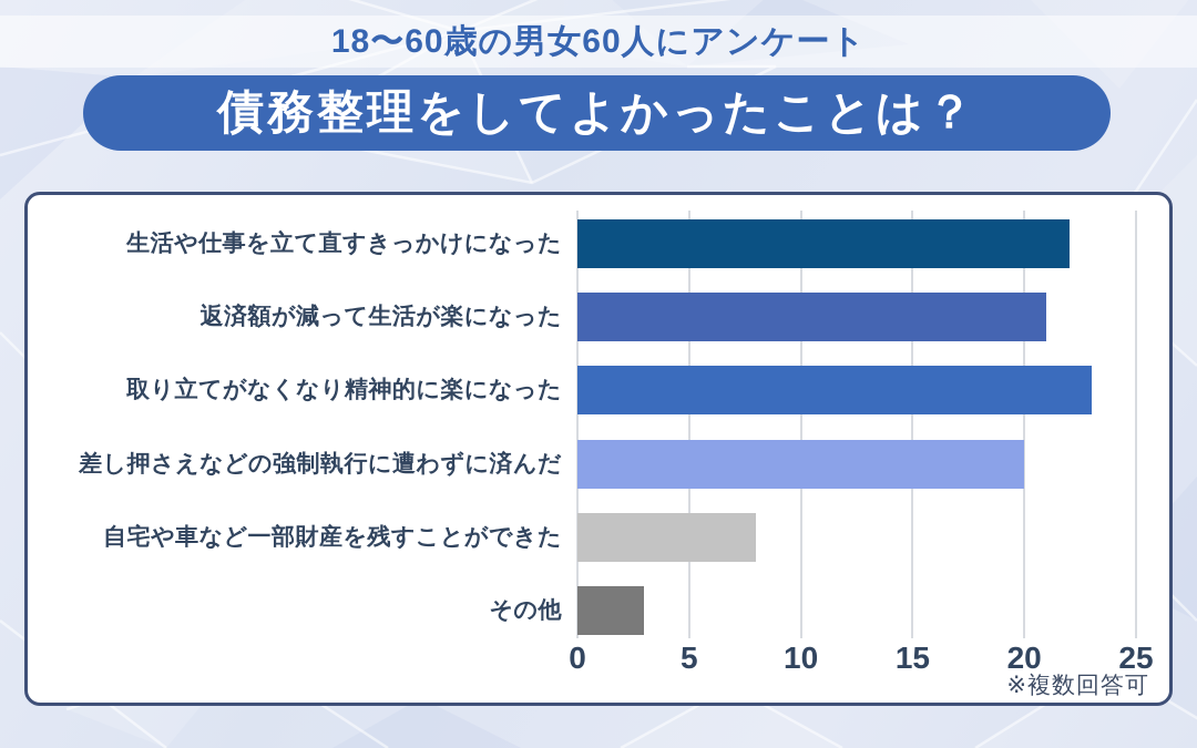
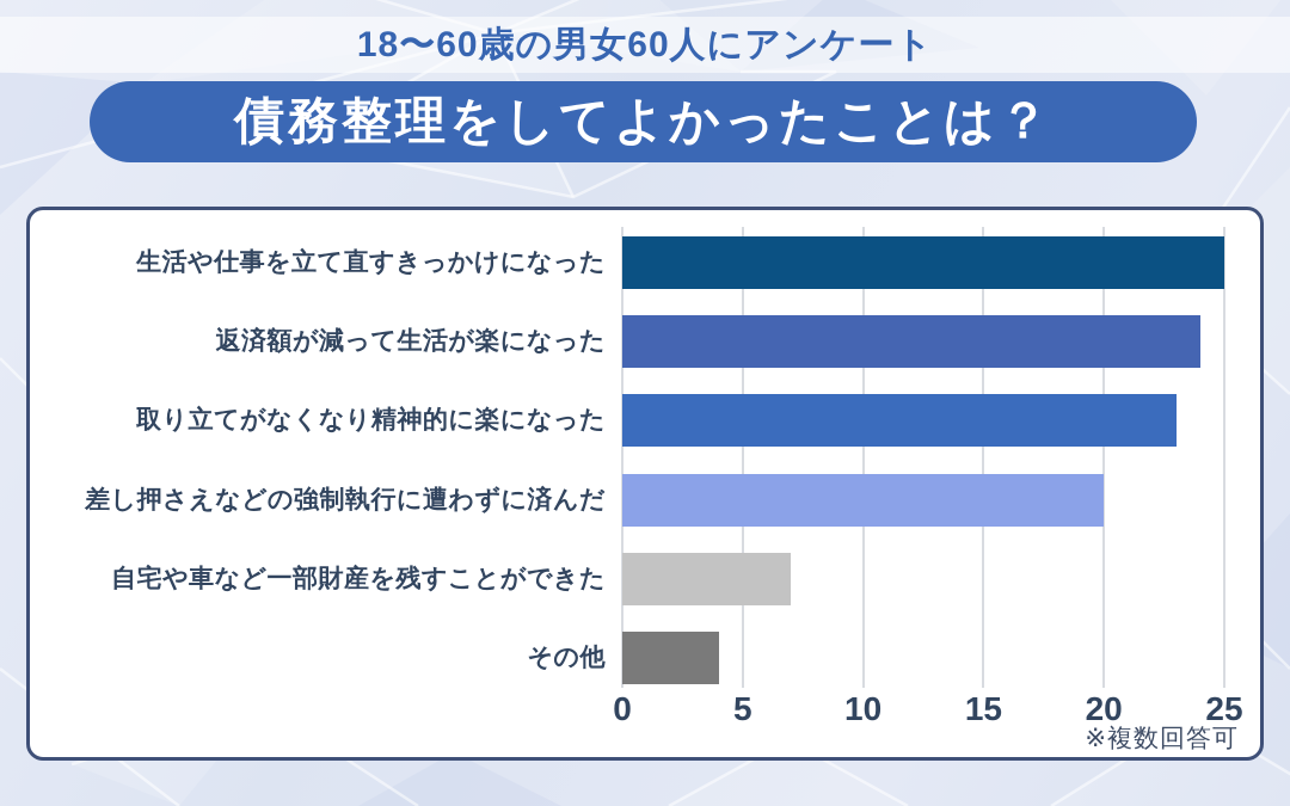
生活や仕事を立て直すきっかけになった: 22 -> 25
返済額が減って生活が楽になった: 21 -> 24
自宅や車など一部財産を残すことができた: 8 -> 7
その他: 3 -> 4
